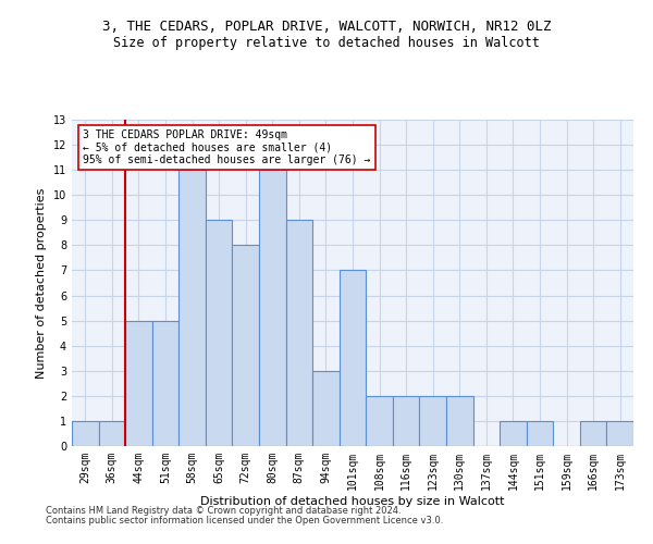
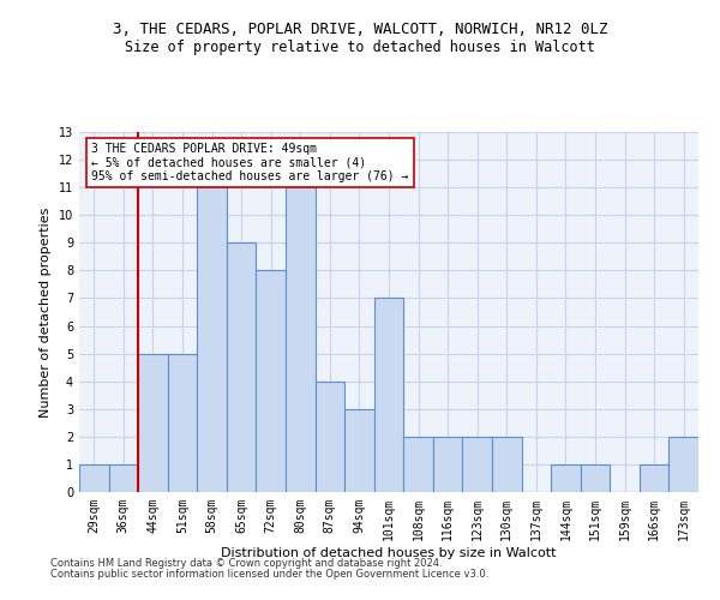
87sqm: 9 -> 4
173sqm: 1 -> 2
